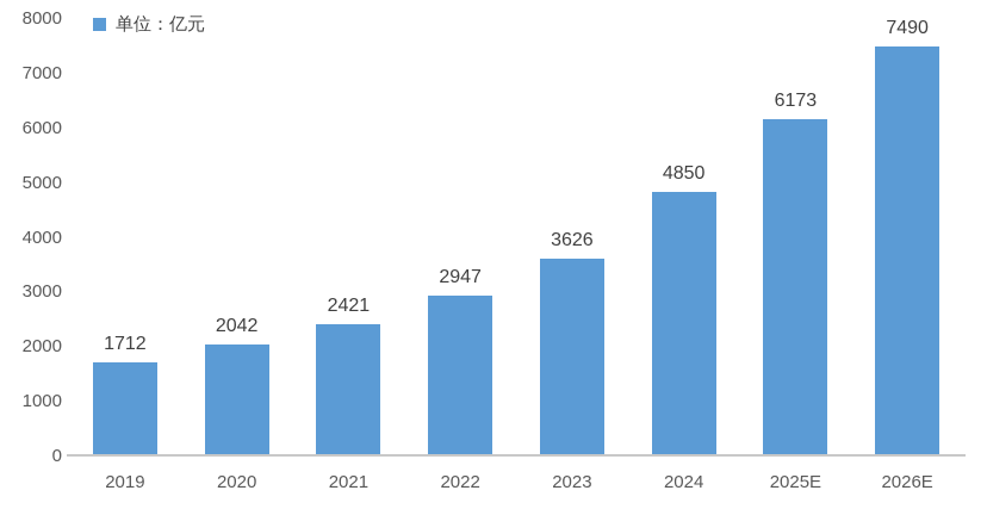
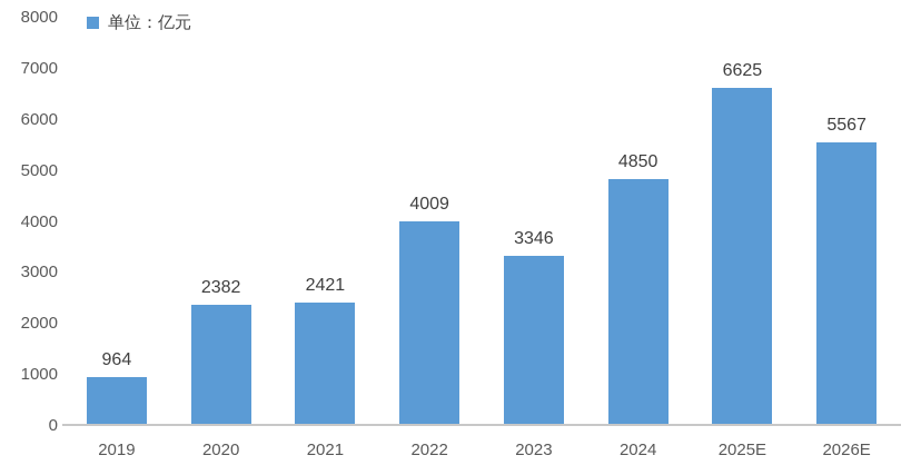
2019: 1712 -> 964
2020: 2042 -> 2382
2022: 2947 -> 4009
2023: 3626 -> 3346
2025E: 6173 -> 6625
2026E: 7490 -> 5567
